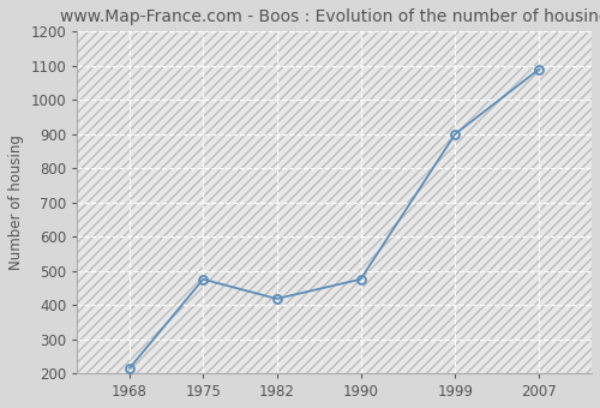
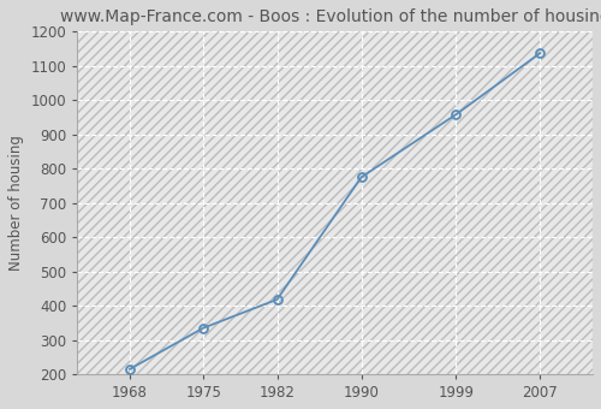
1975: 475 -> 335
1990: 475 -> 775
1999: 900 -> 958
2007: 1090 -> 1137
